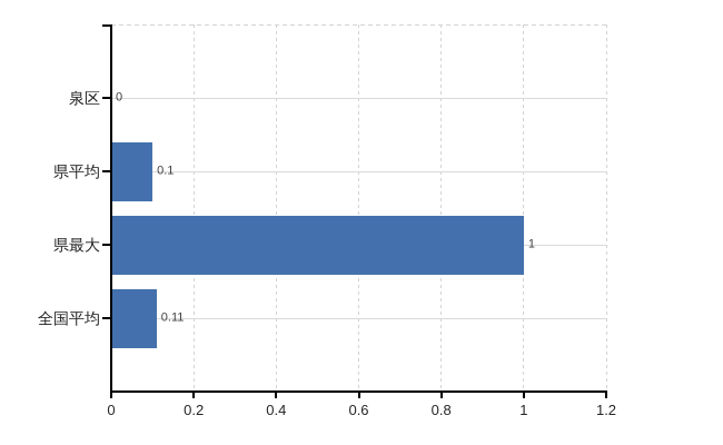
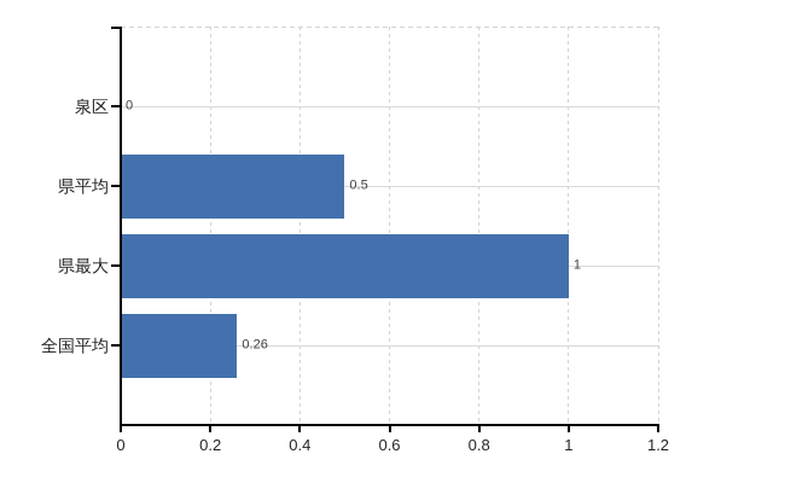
県平均: 0.1 -> 0.5
全国平均: 0.11 -> 0.26
